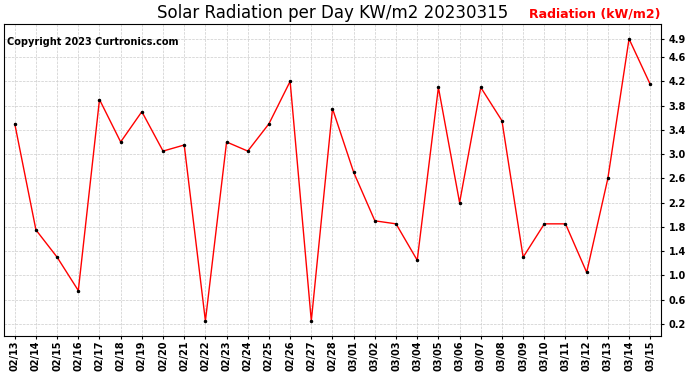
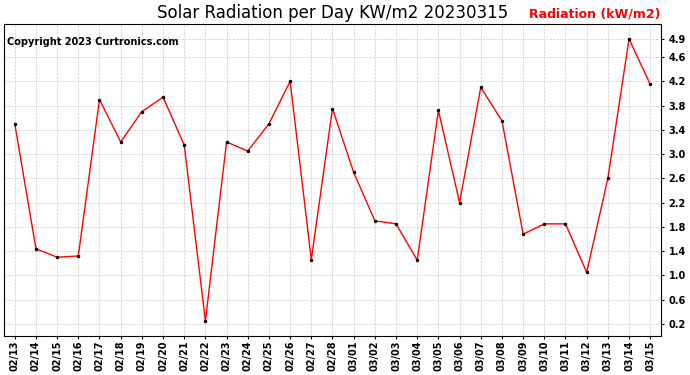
02/14: 1.75 -> 1.44
02/16: 0.75 -> 1.32
02/20: 3.05 -> 3.94
02/27: 0.25 -> 1.26
03/05: 4.10 -> 3.72
03/09: 1.30 -> 1.68
